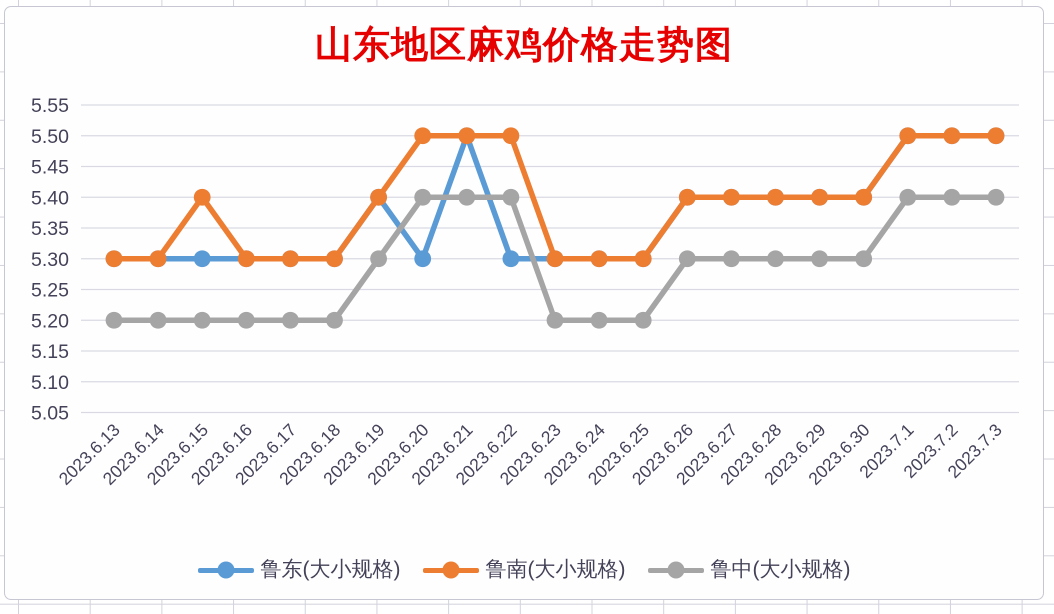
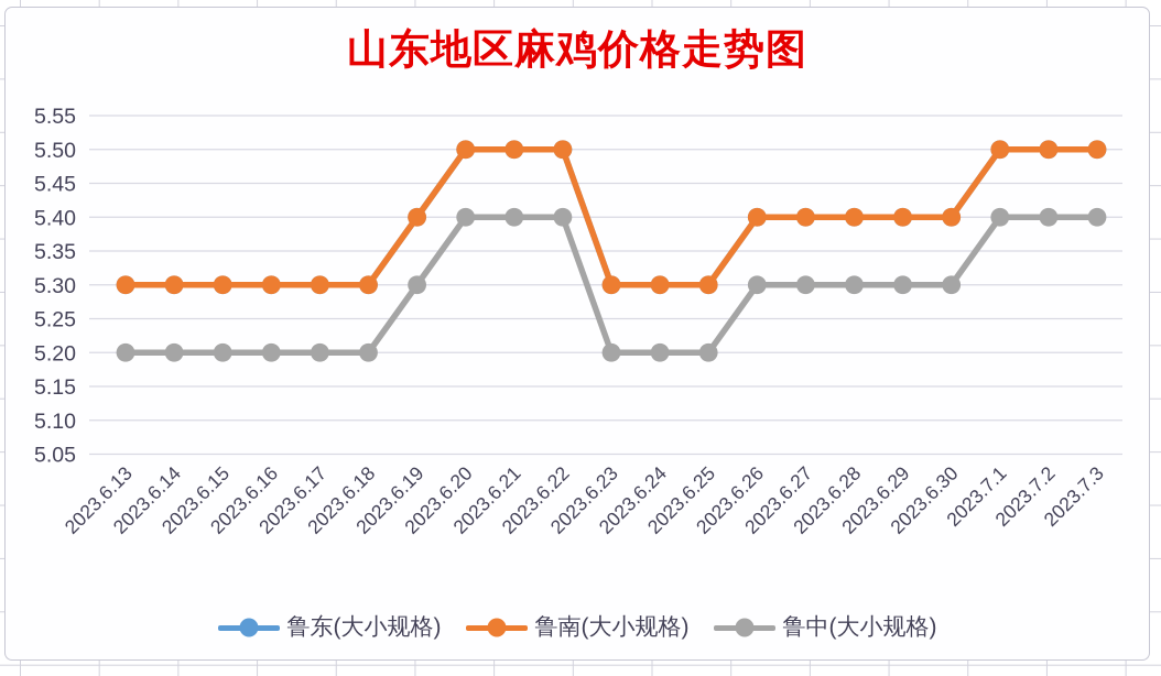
鲁南(大小规格)/2023.6.15: 5.4 -> 5.3
鲁东(大小规格)/2023.6.20: 5.3 -> 5.5
鲁东(大小规格)/2023.6.22: 5.3 -> 5.5
